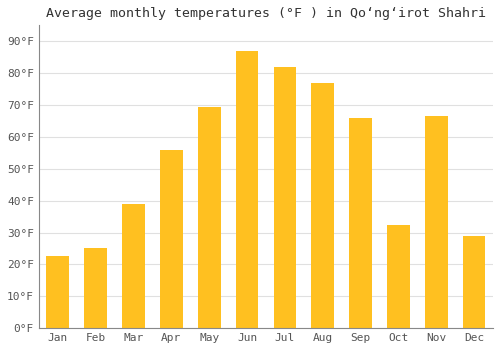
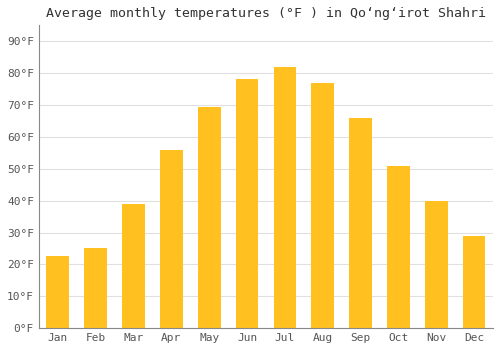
Jun: 87.0°F -> 78.0°F
Oct: 32.5°F -> 51.0°F
Nov: 66.5°F -> 40.0°F
